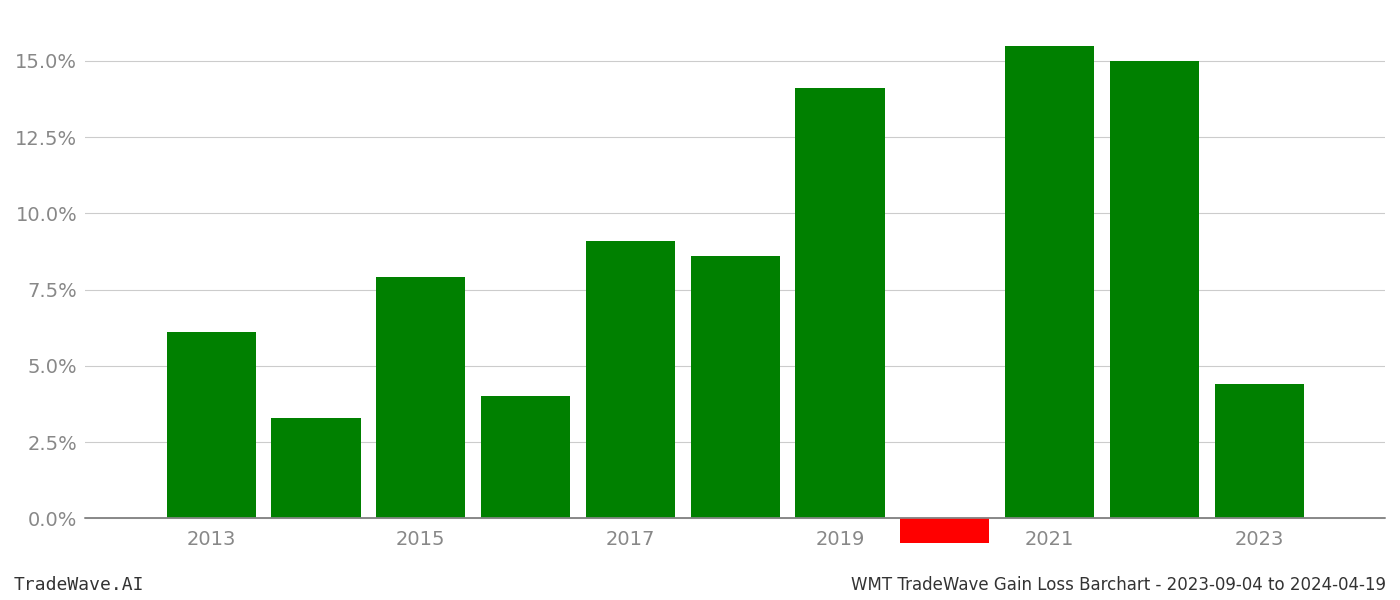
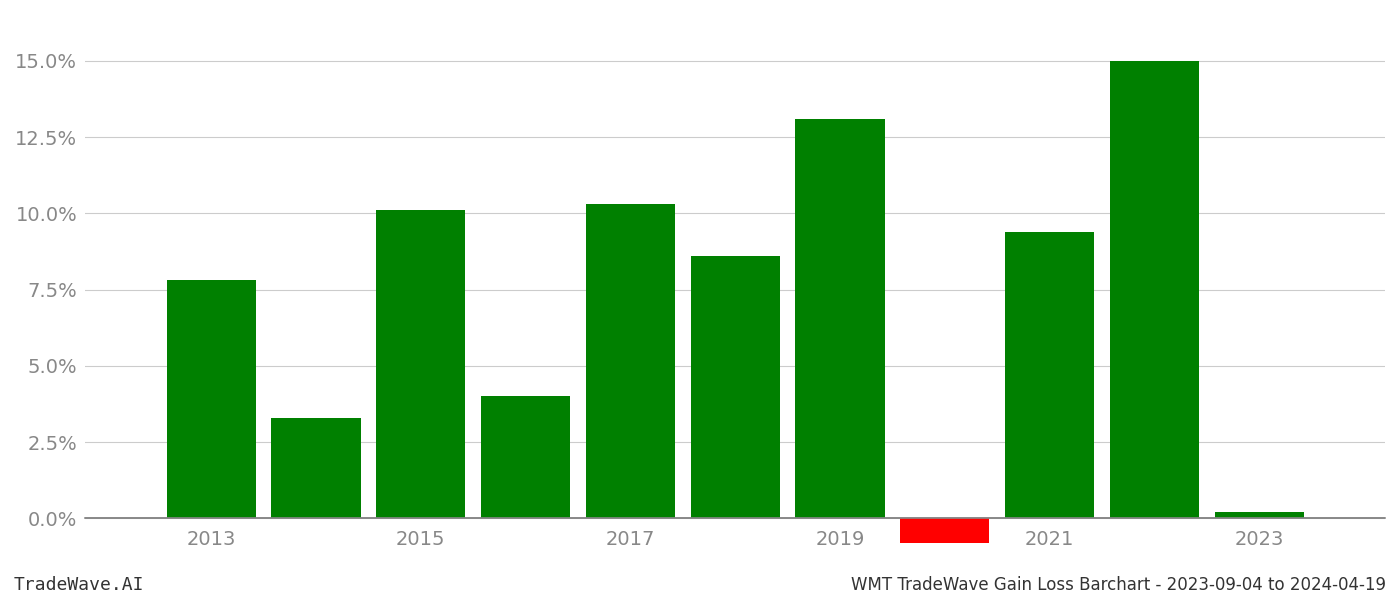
2013: 6.1% -> 7.8%
2015: 7.9% -> 10.1%
2017: 9.1% -> 10.3%
2019: 14.1% -> 13.1%
2021: 15.5% -> 9.4%
2023: 4.4% -> 0.2%
